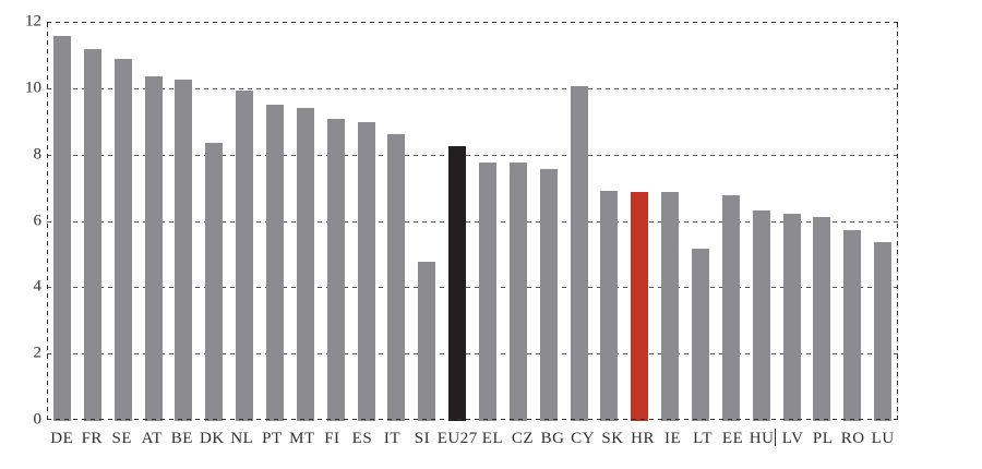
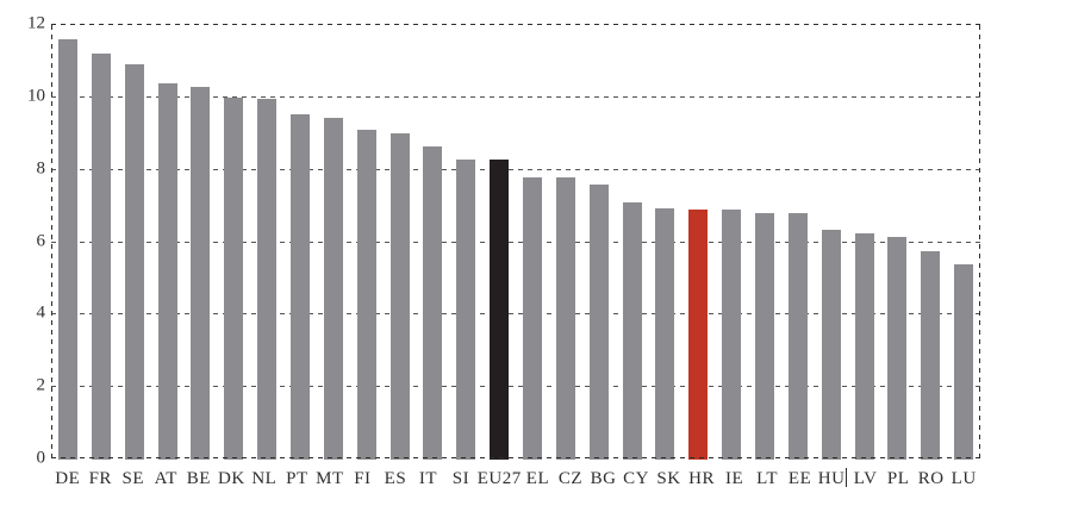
DK: 8.4 -> 10.0
SI: 4.8 -> 8.3
CY: 10.1 -> 7.1
LT: 5.2 -> 6.8
